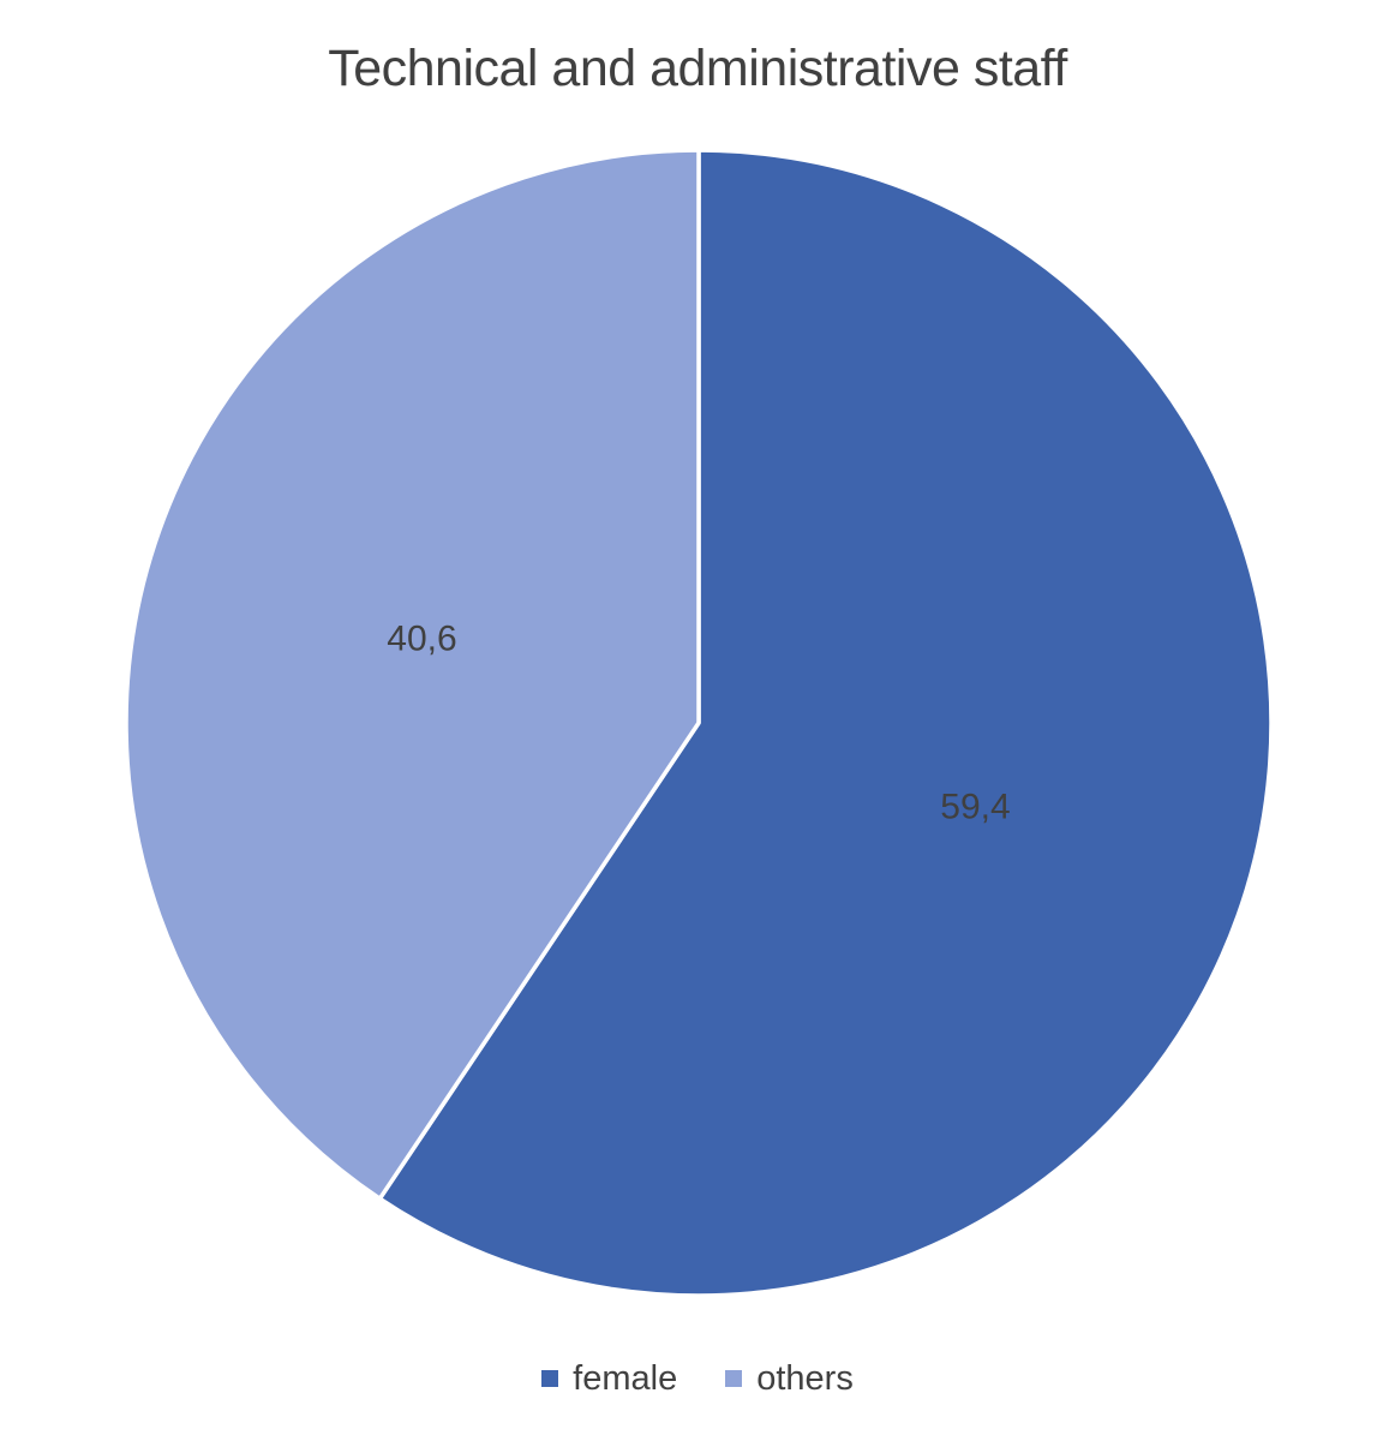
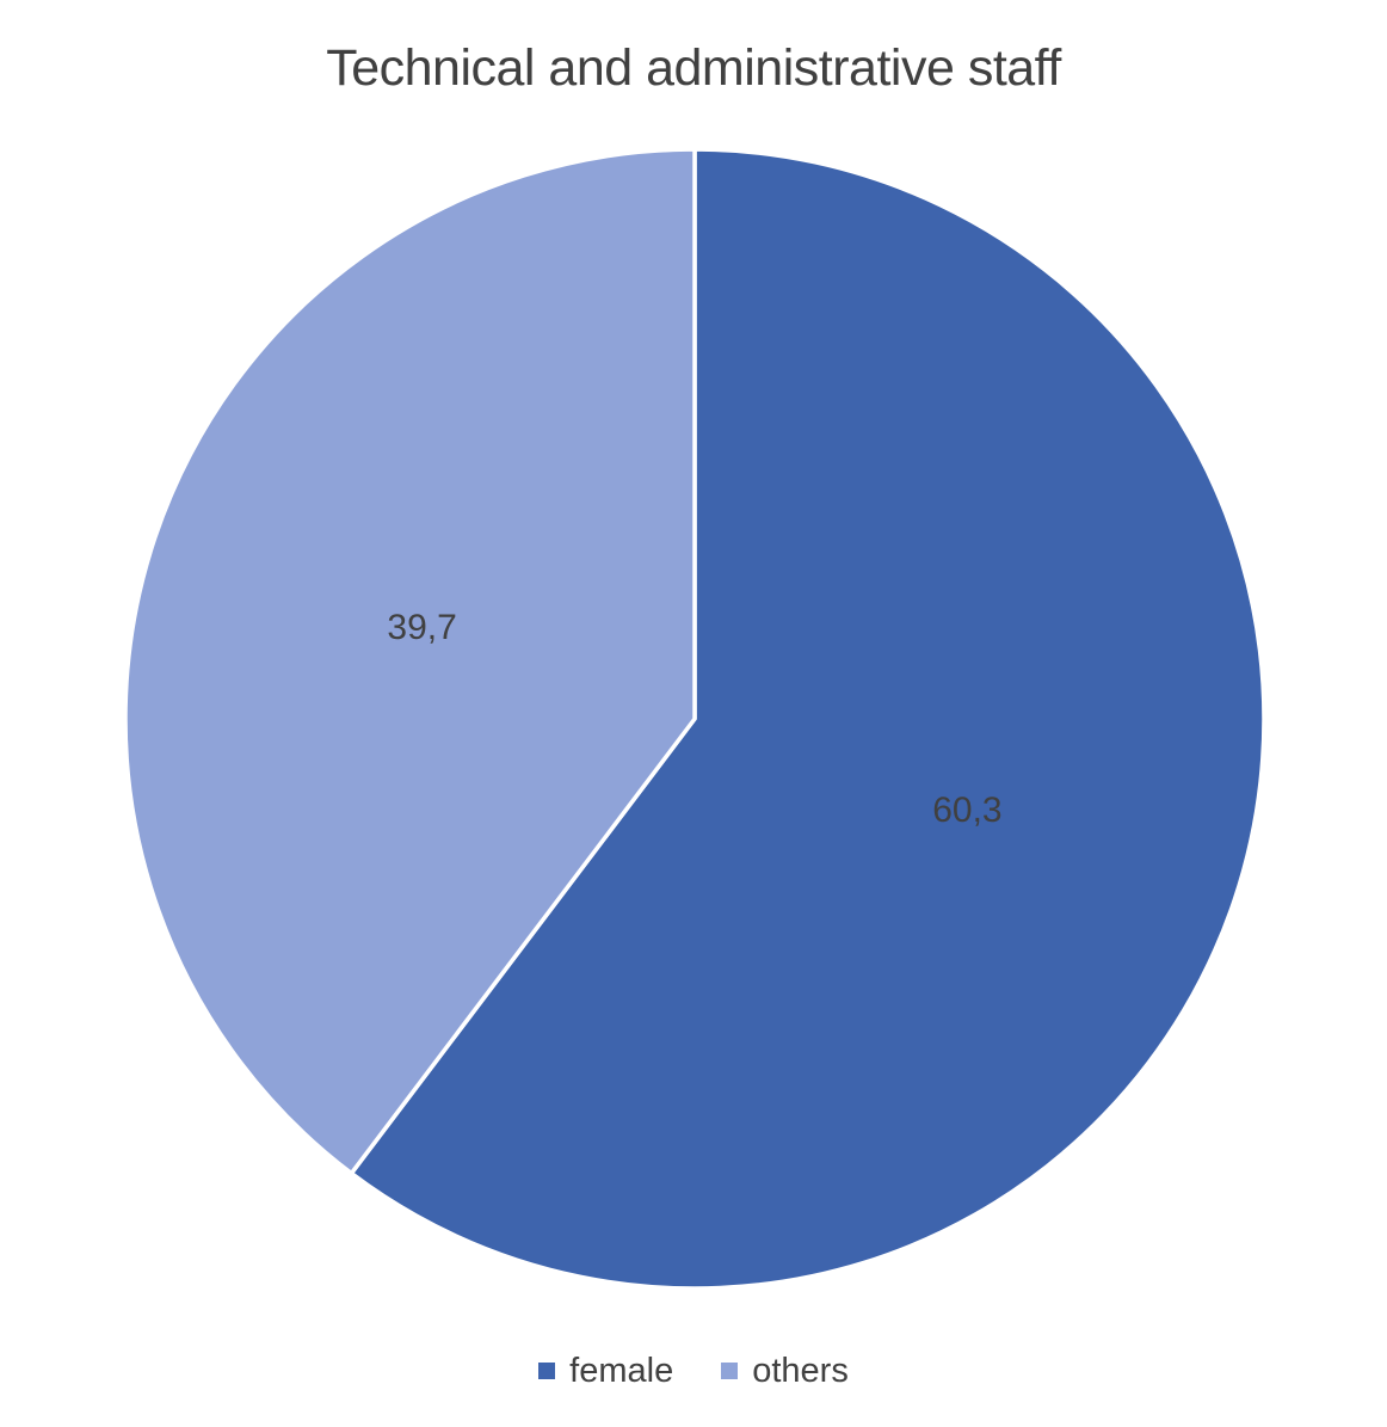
female: 59,4 -> 60,3
others: 40,6 -> 39,7
